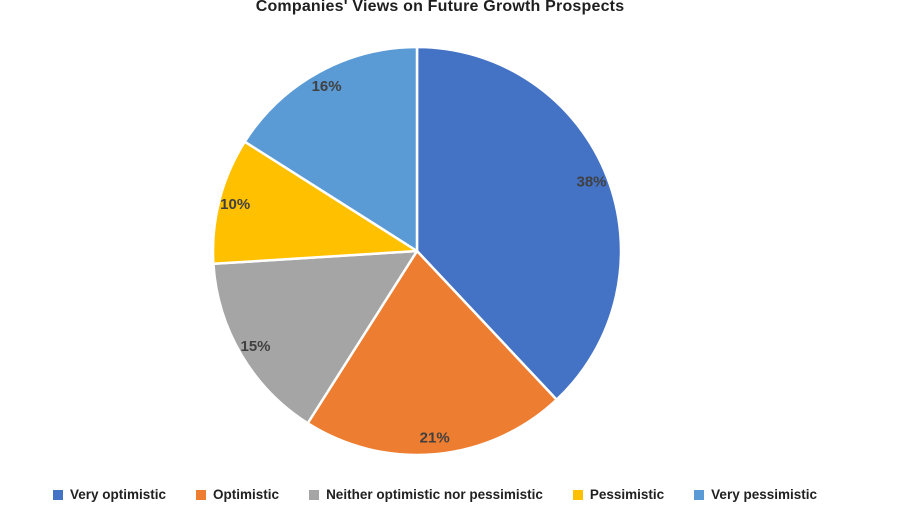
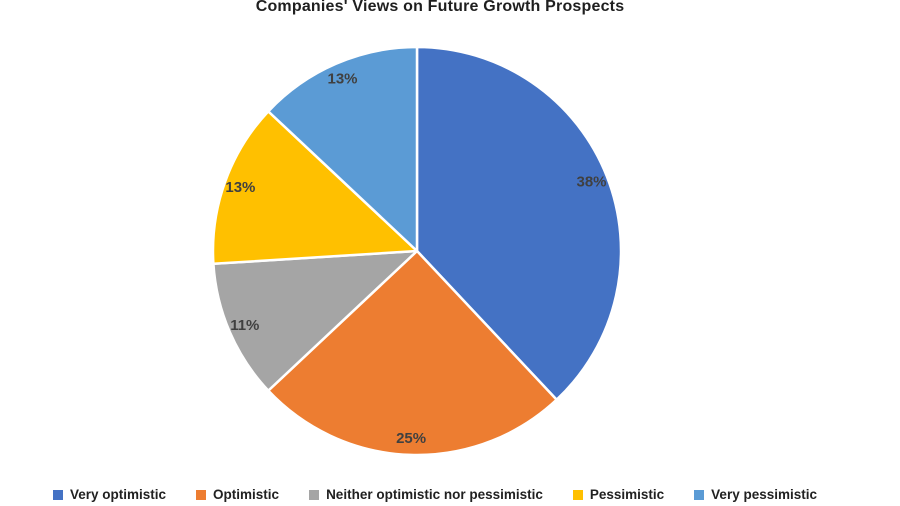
Optimistic: 21% -> 25%
Neither optimistic nor pessimistic: 15% -> 11%
Pessimistic: 10% -> 13%
Very pessimistic: 16% -> 13%
